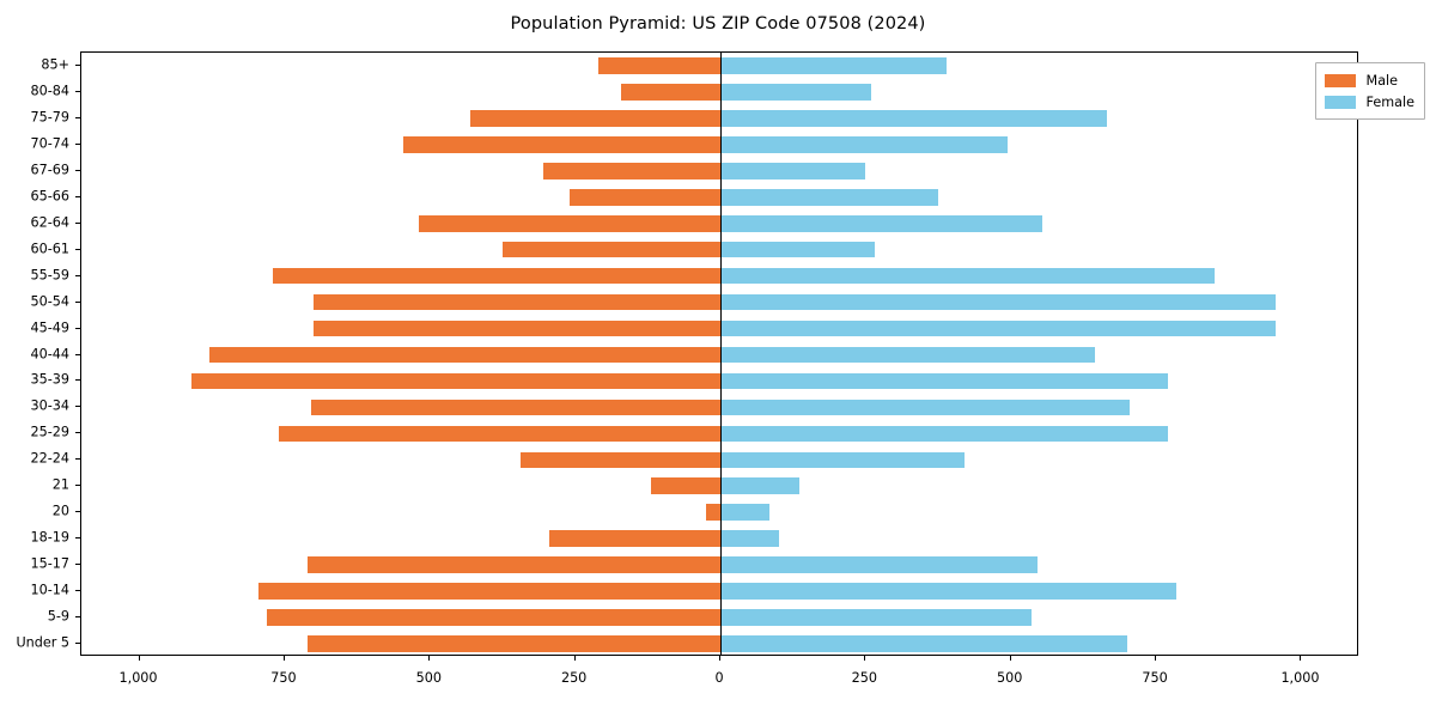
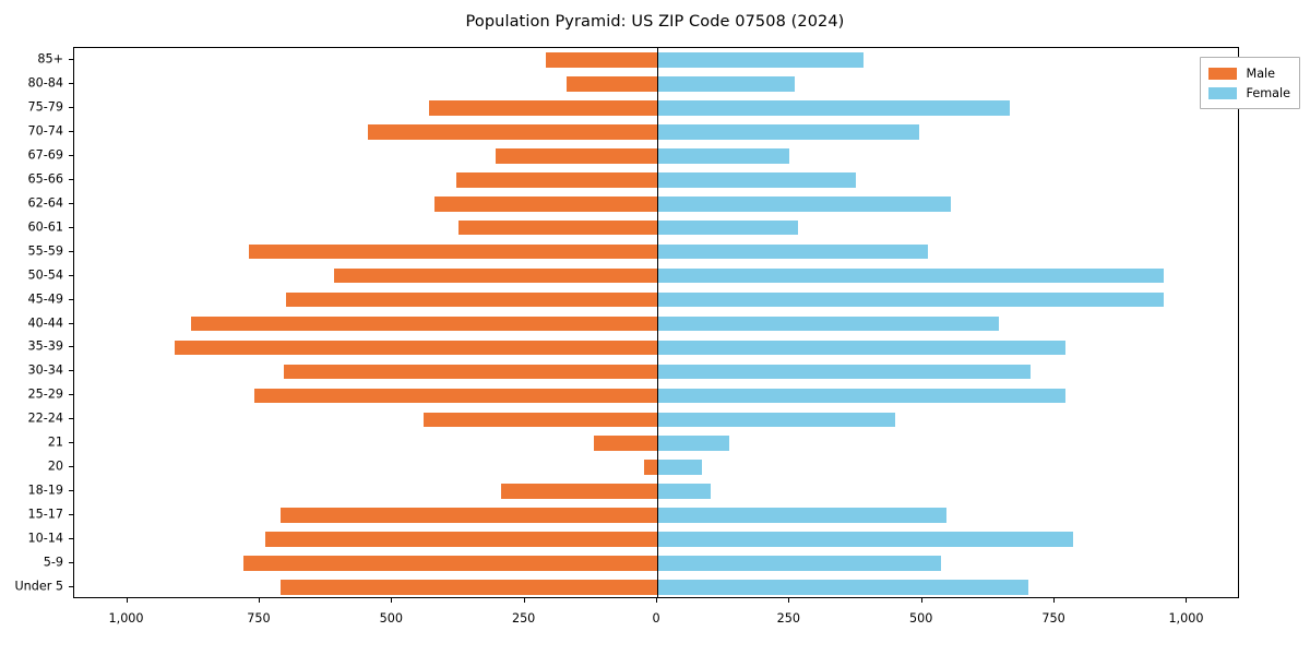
Male/65-66: 260 -> 380
Male/62-64: 520 -> 420
Female/55-59: 850 -> 510
Male/50-54: 700 -> 610
Male/22-24: 340 -> 440
Female/22-24: 420 -> 450
Male/10-14: 800 -> 740
